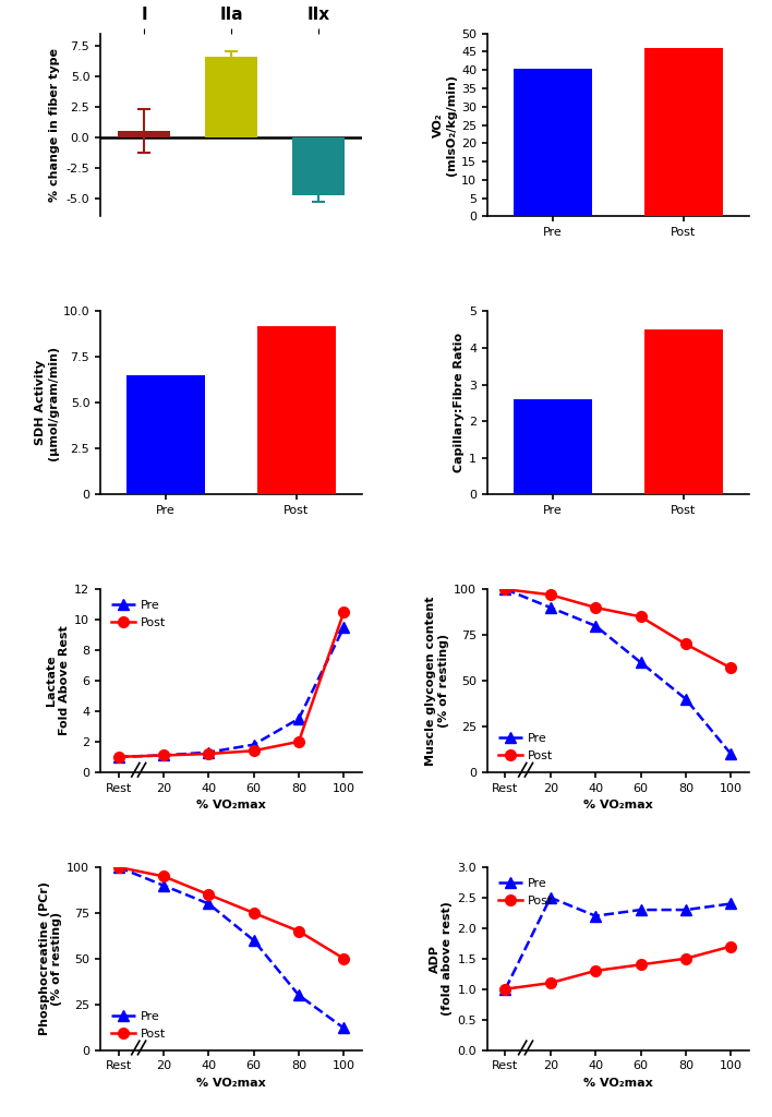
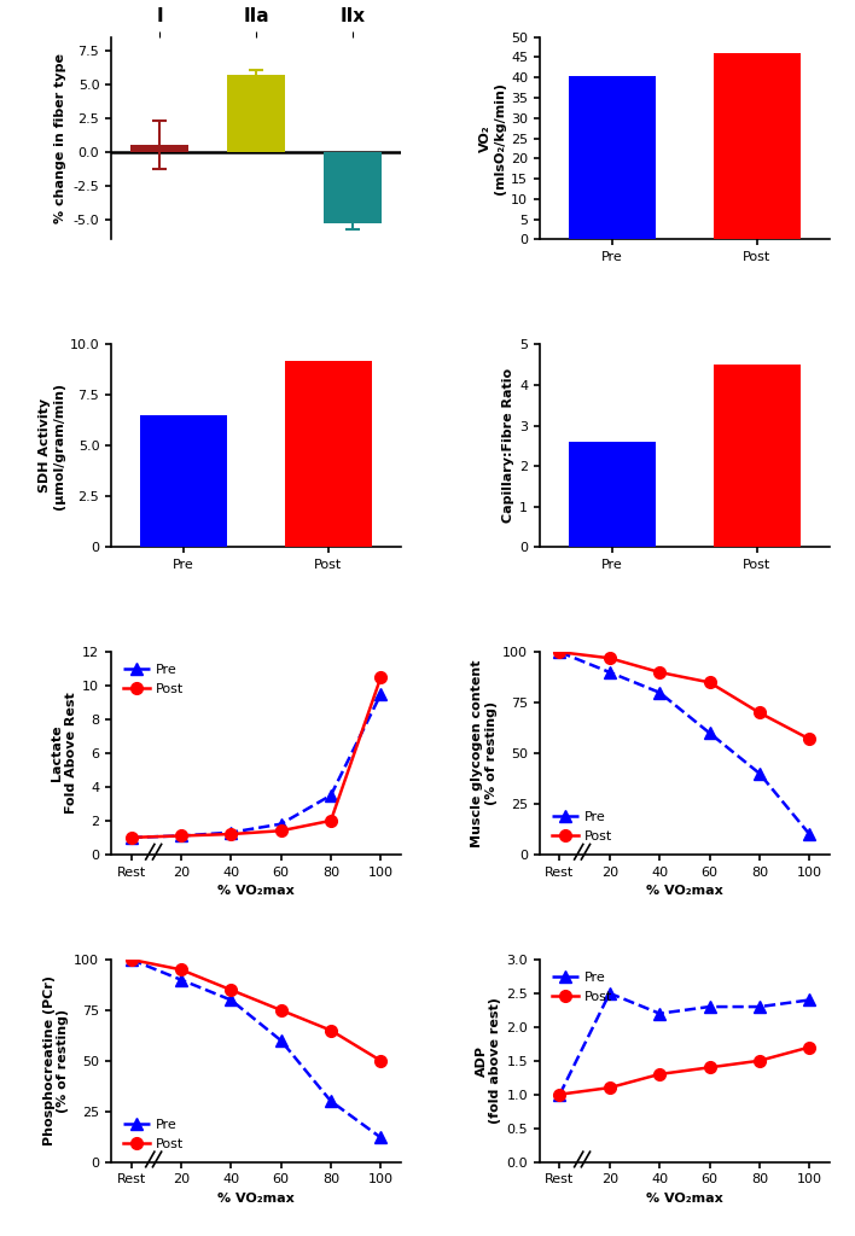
IIa: 6.6 -> 5.7
IIx: -4.8 -> -5.3
